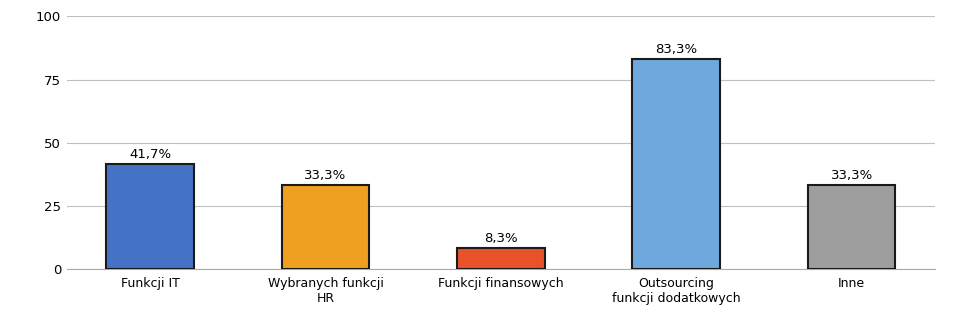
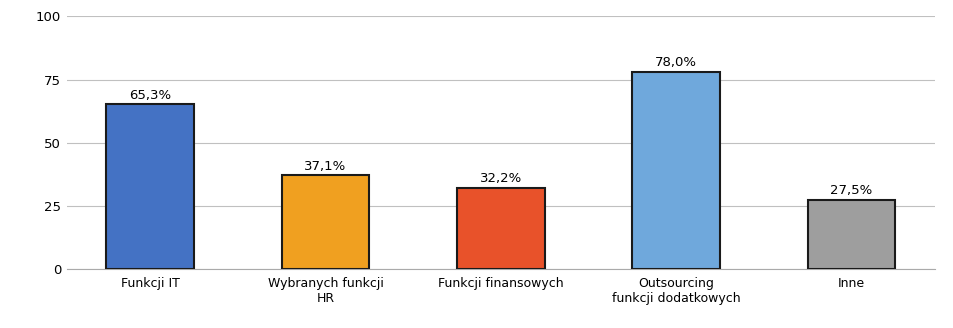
Funkcji IT: 41,7% -> 65,3%
Wybranych funkcji HR: 33,3% -> 37,1%
Funkcji finansowych: 8,3% -> 32,2%
Outsourcing funkcji dodatkowych: 83,3% -> 78,0%
Inne: 33,3% -> 27,5%
